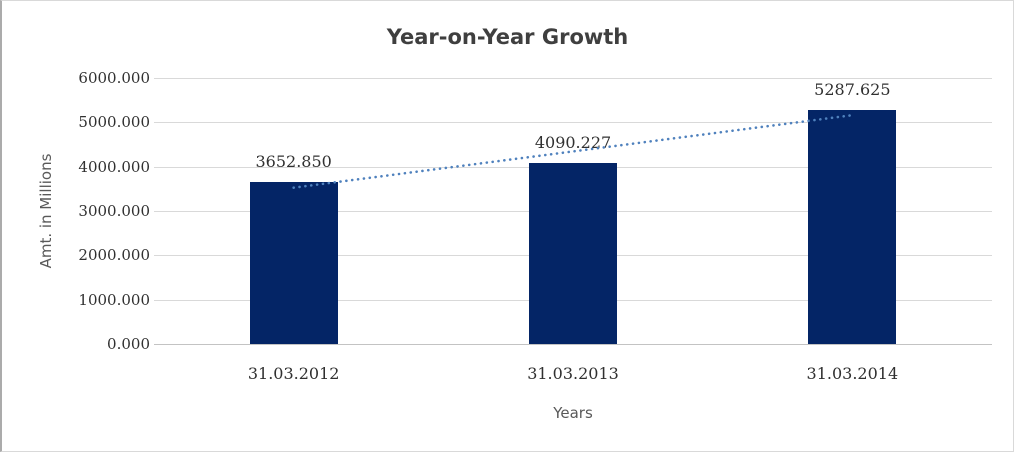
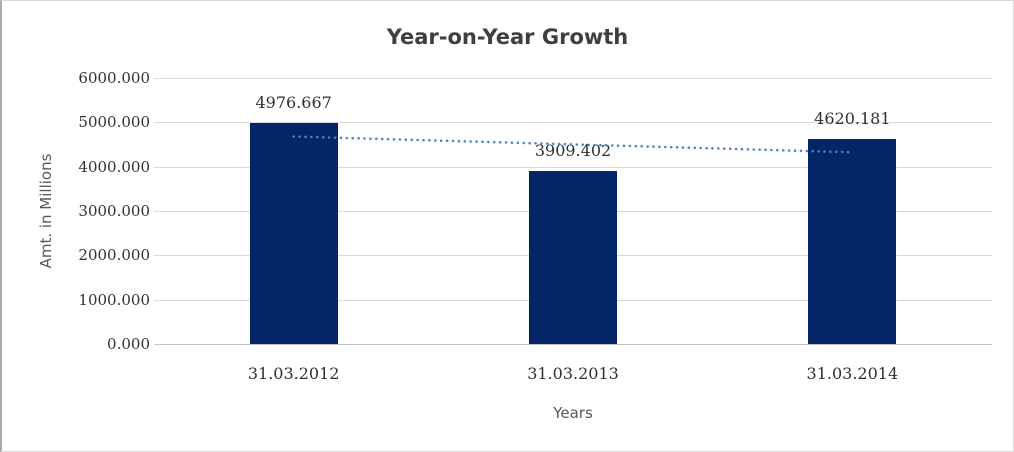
31.03.2012: 3652.850 -> 4976.667
31.03.2013: 4090.227 -> 3909.402
31.03.2014: 5287.625 -> 4620.181
